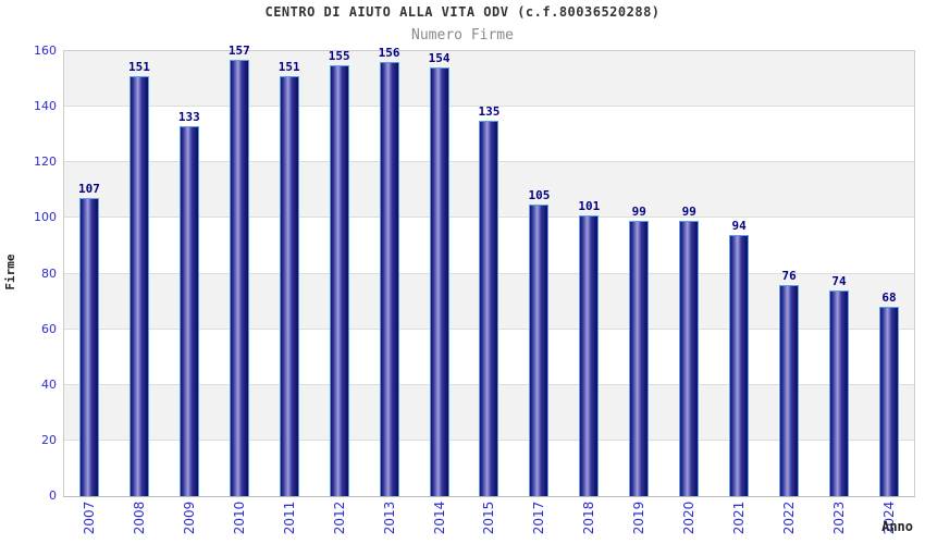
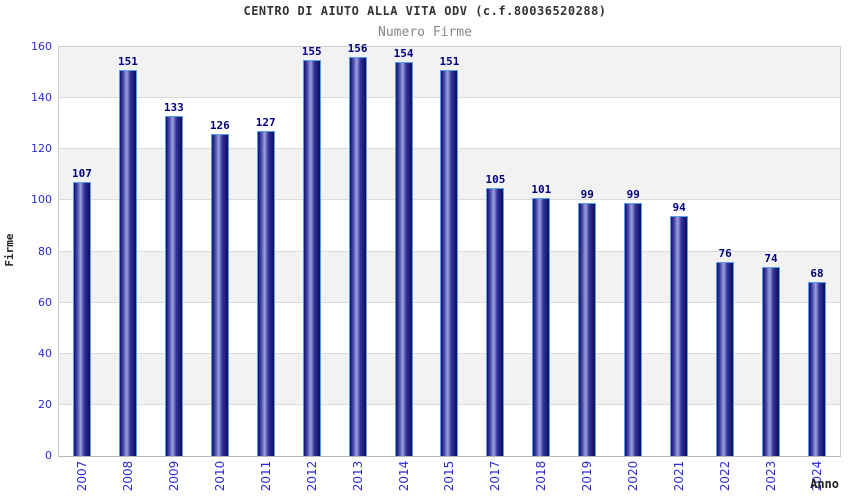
2010: 157 -> 126
2011: 151 -> 127
2015: 135 -> 151
